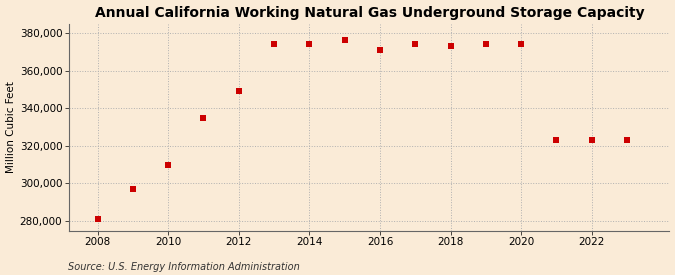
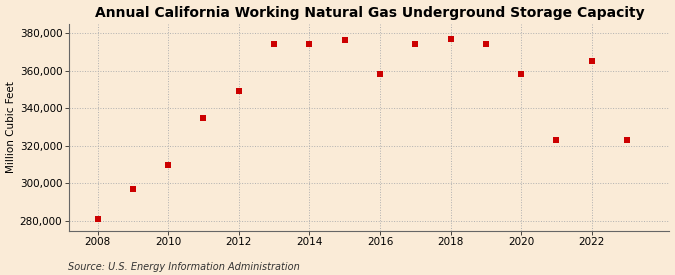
2016: 371,000 -> 358,000
2018: 373,000 -> 377,000
2020: 374,000 -> 358,000
2022: 323,000 -> 365,000
